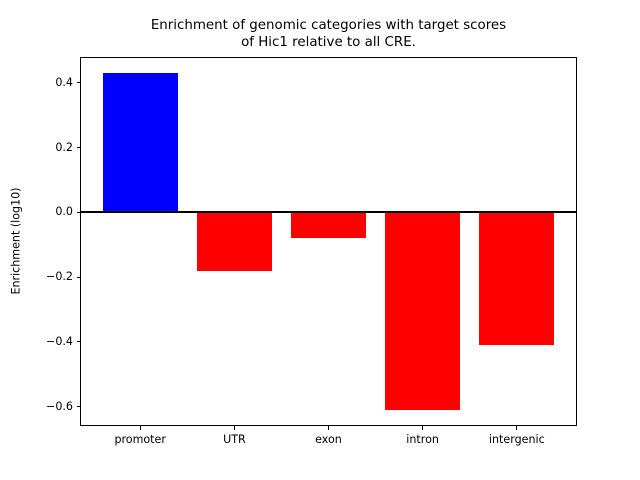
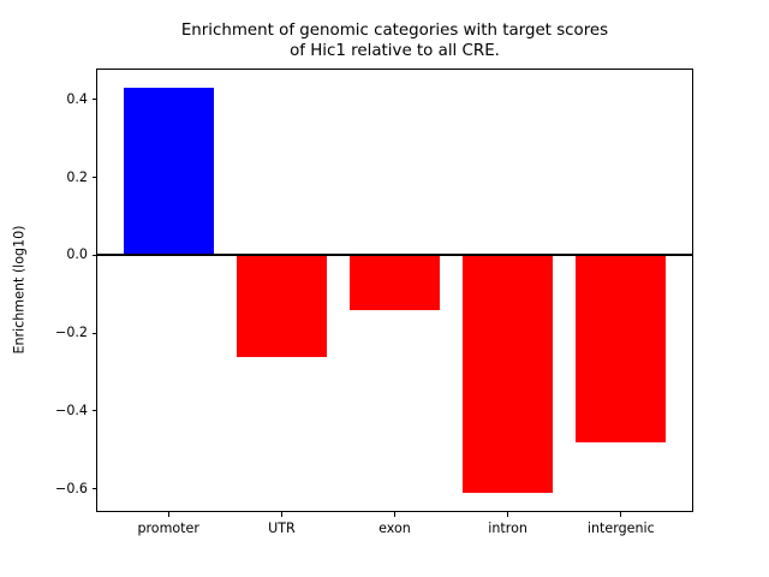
UTR: -0.18 -> -0.26
exon: -0.08 -> -0.14
intergenic: -0.41 -> -0.48
